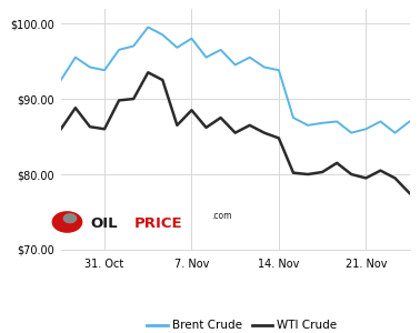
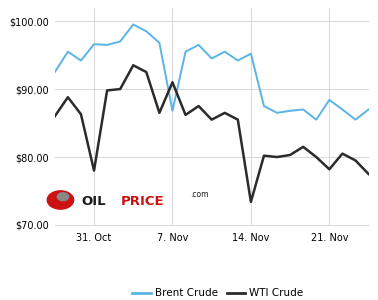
Brent Crude/31. Oct: $93.8 -> $96.6
WTI Crude/31. Oct: $86.0 -> $78.0
Brent Crude/7. Nov: $98.0 -> $86.8
WTI Crude/7. Nov: $88.5 -> $91.0
Brent Crude/14. Nov: $93.8 -> $95.2
WTI Crude/14. Nov: $84.8 -> $73.4
Brent Crude/21. Nov: $86.0 -> $88.4
WTI Crude/21. Nov: $79.5 -> $78.2
